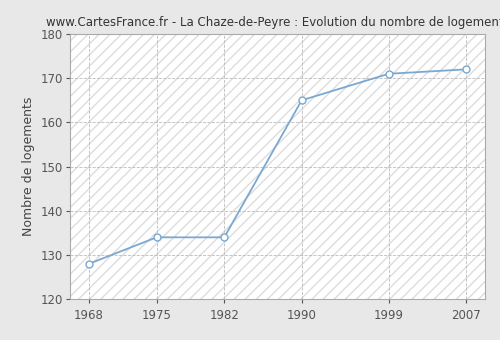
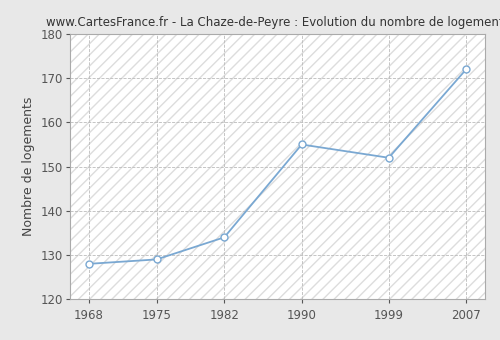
1975: 134 -> 129
1990: 165 -> 155
1999: 171 -> 152
